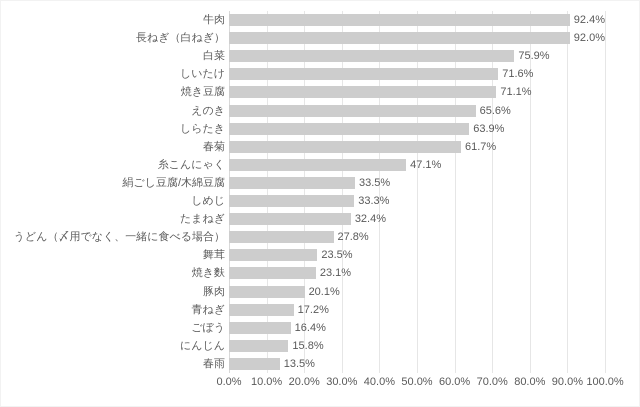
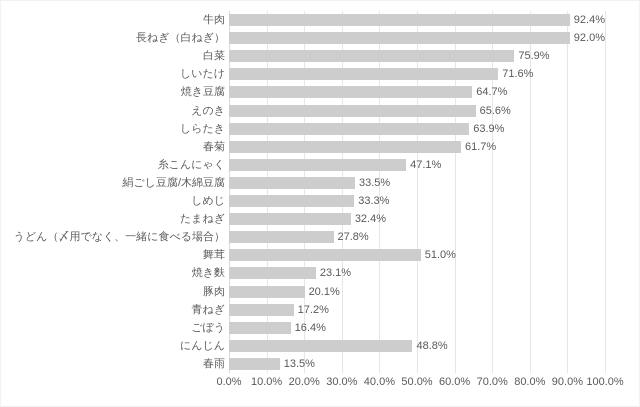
焼き豆腐: 71.1% -> 64.7%
舞茸: 23.5% -> 51.0%
にんじん: 15.8% -> 48.8%
